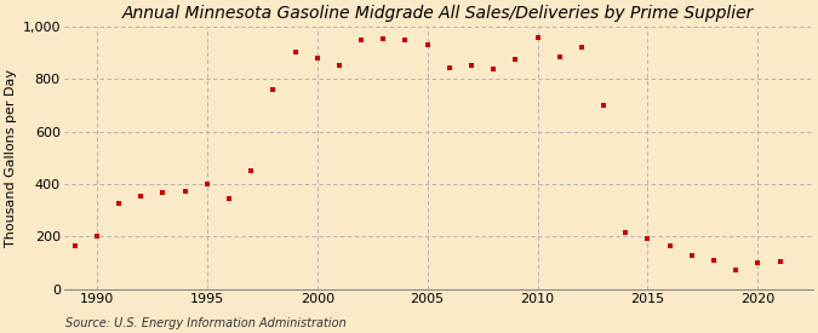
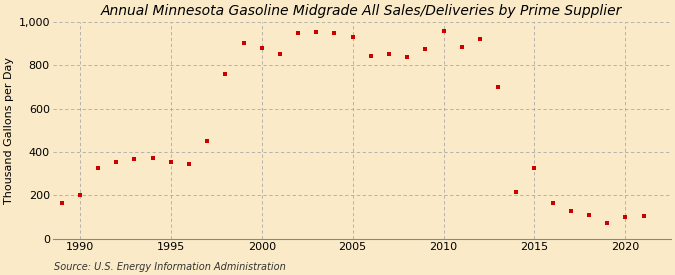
1995: 400 -> 355
2015: 195 -> 325
